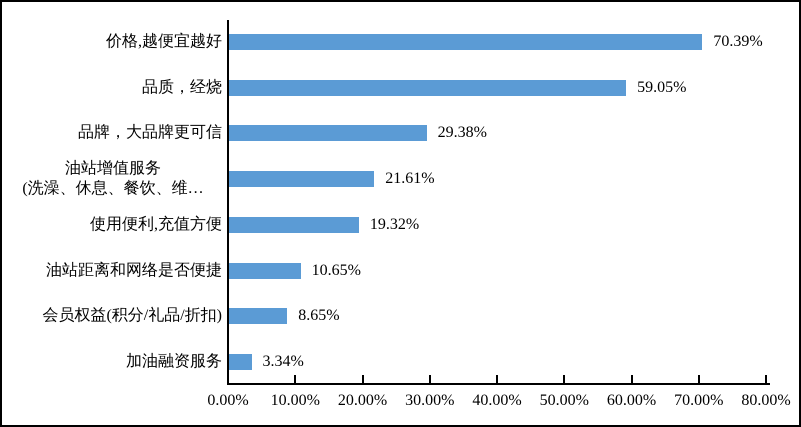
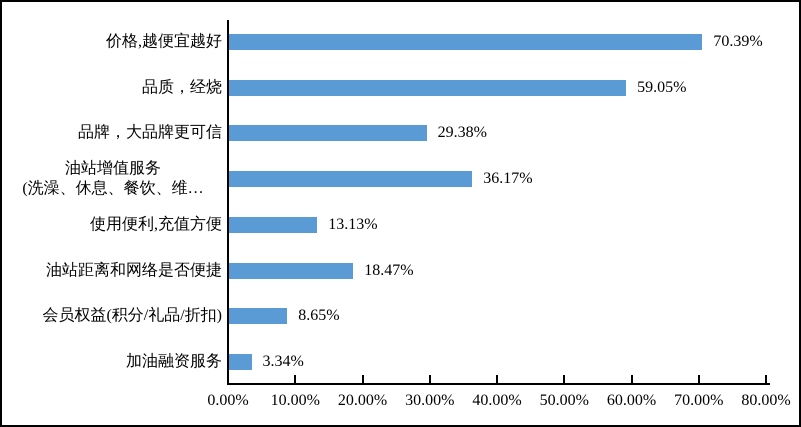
油站增值服务 (洗澡、休息、餐饮、维…: 21.61% -> 36.17%
使用便利,充值方便: 19.32% -> 13.13%
油站距离和网络是否便捷: 10.65% -> 18.47%
